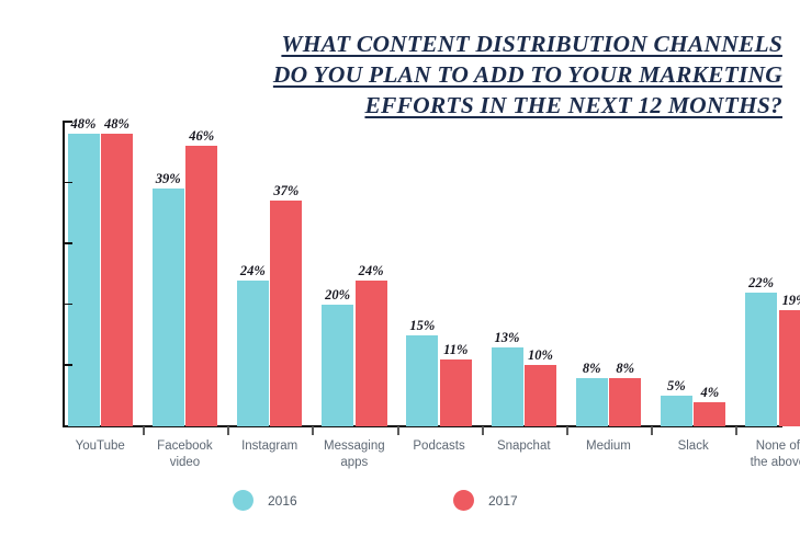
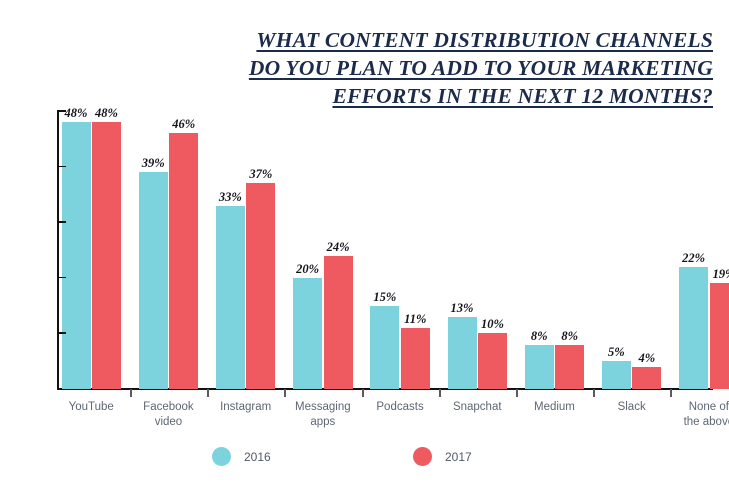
2016/Instagram: 24% -> 33%
